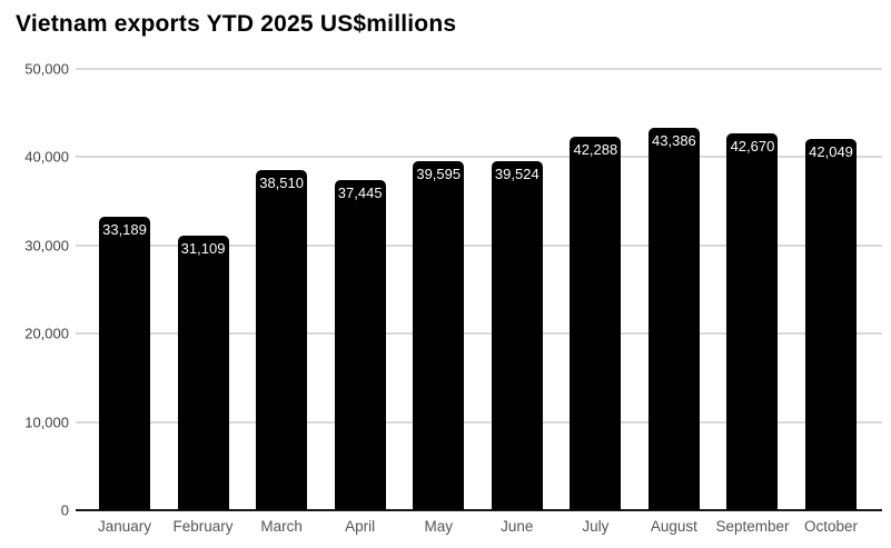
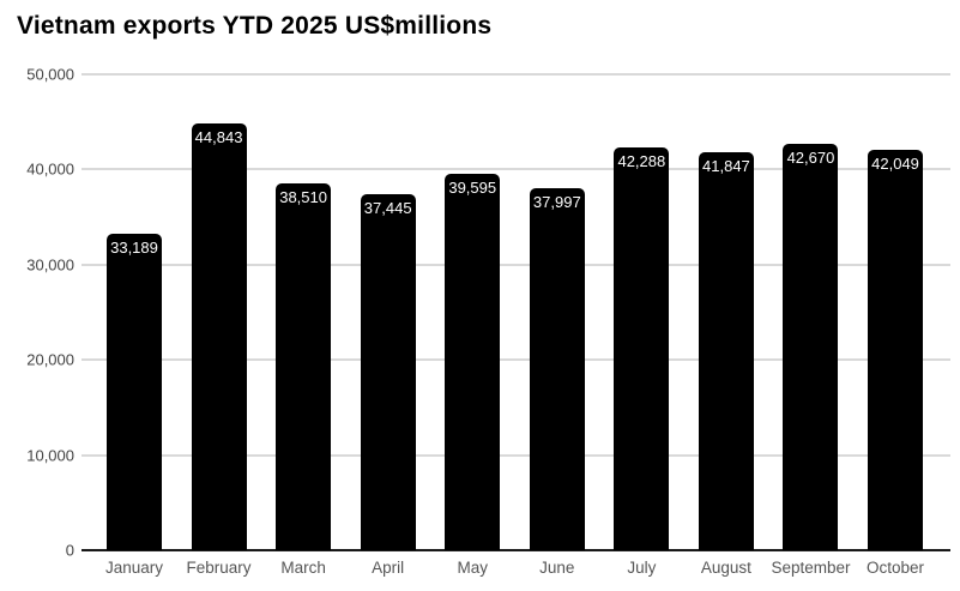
February: 31,109 -> 44,843
June: 39,524 -> 37,997
August: 43,386 -> 41,847
